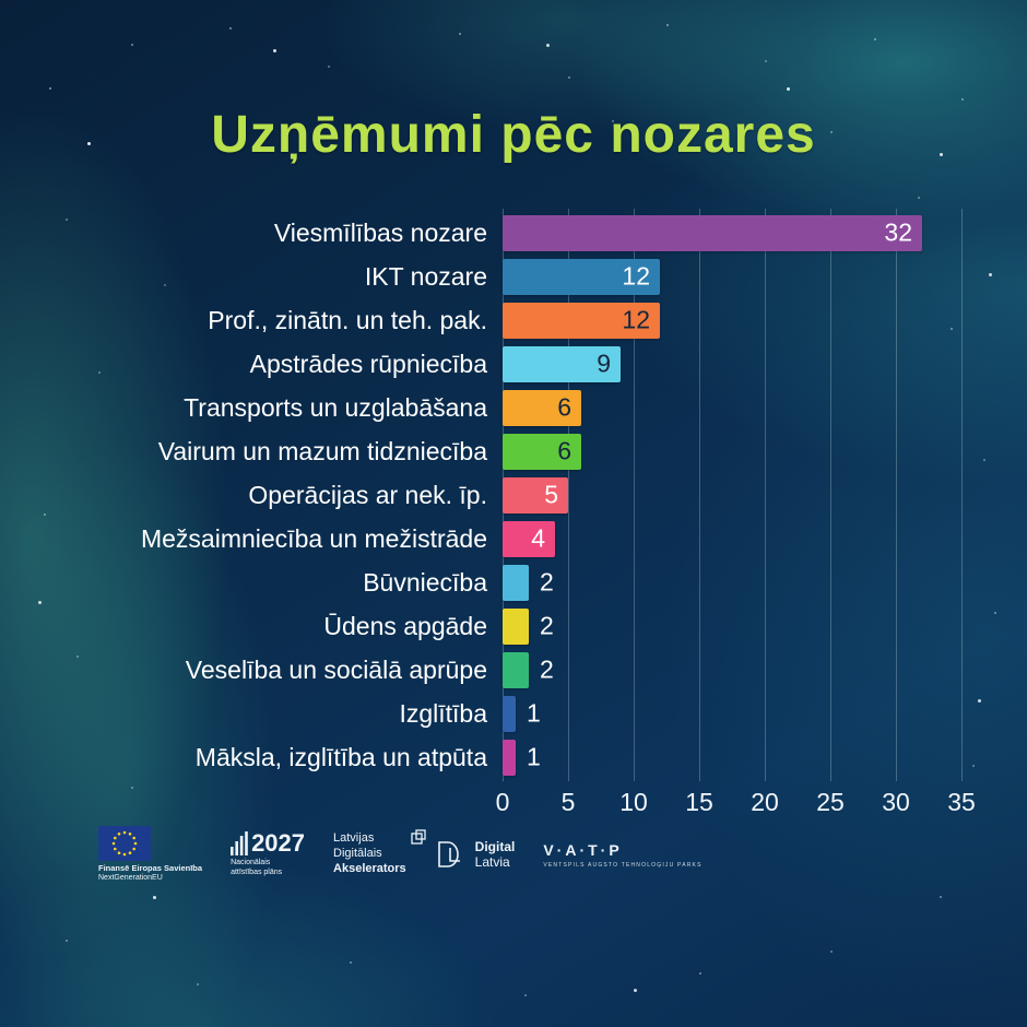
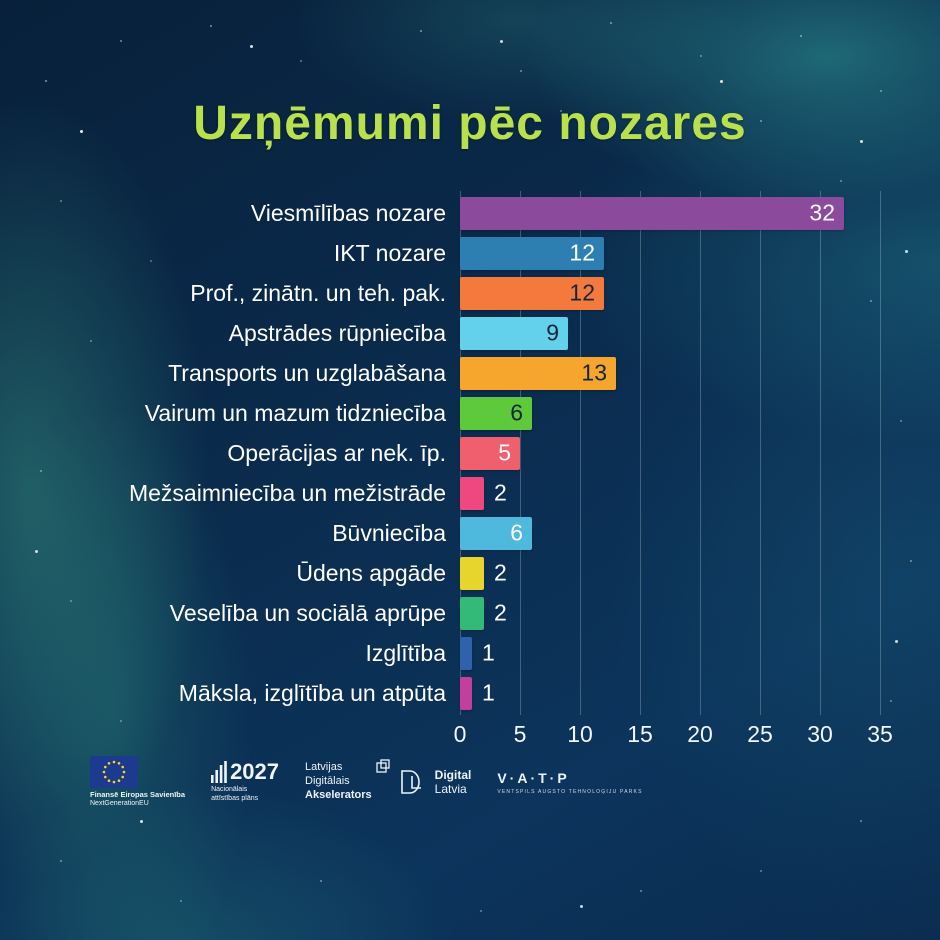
Transports un uzglabāšana: 6 -> 13
Mežsaimniecība un mežistrāde: 4 -> 2
Būvniecība: 2 -> 6
